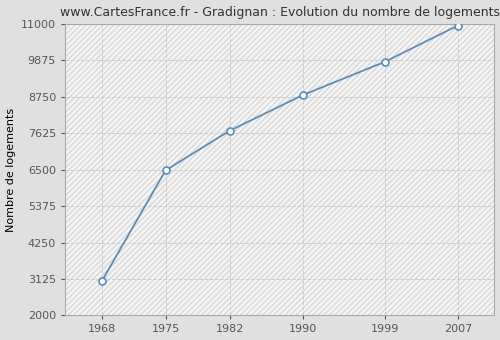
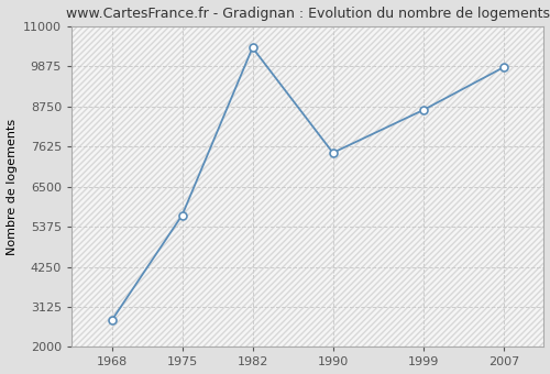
1968: 3050 -> 2750
1975: 6480 -> 5700
1982: 7700 -> 10400
1990: 8800 -> 7450
1999: 9830 -> 8650
2007: 10950 -> 9850
